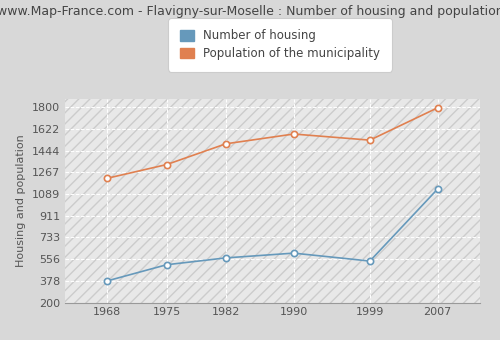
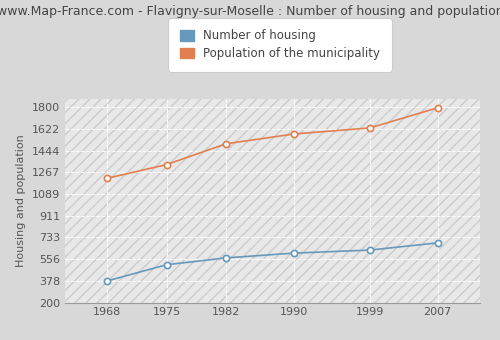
Number of housing/1999: 540 -> 630
Population of the municipality/1999: 1530 -> 1630
Number of housing/2007: 1130 -> 690
